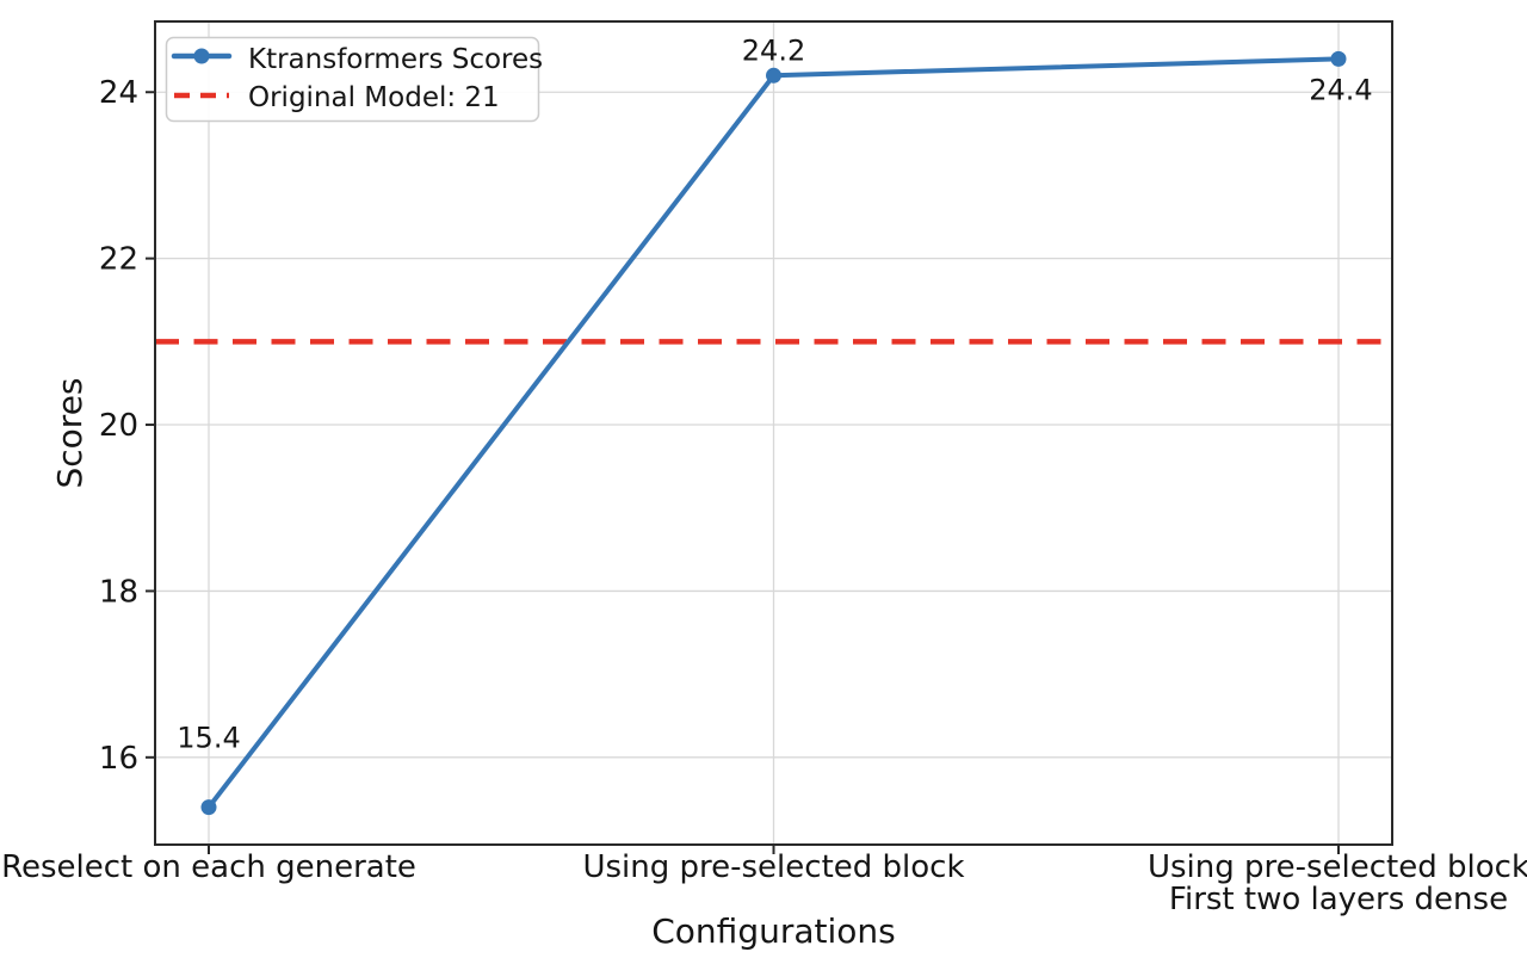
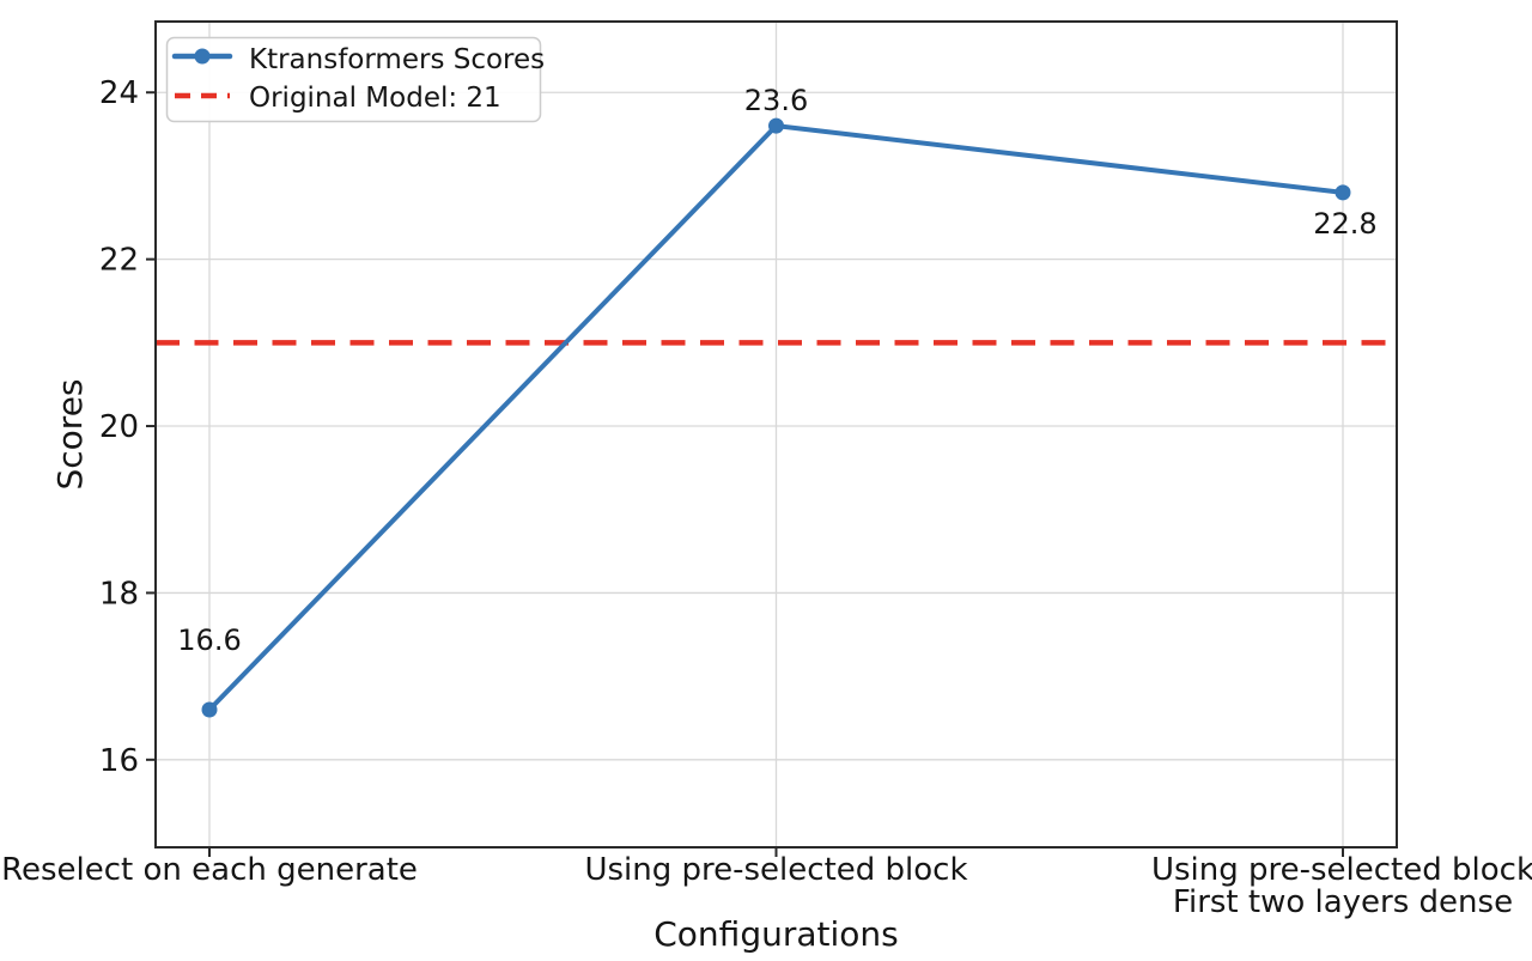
Reselect on each generate: 15.4 -> 16.6
Using pre-selected block: 24.2 -> 23.6
Using pre-selected block First two layers dense: 24.4 -> 22.8
